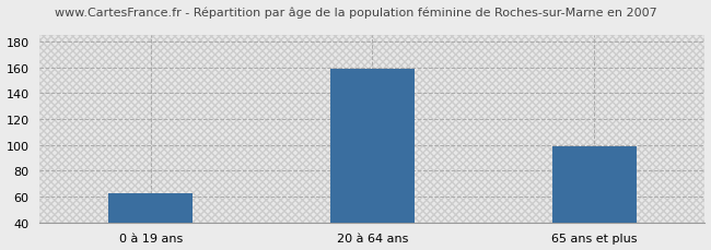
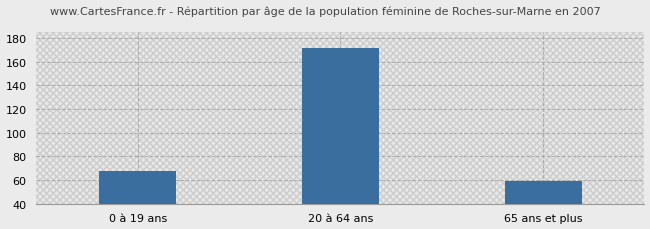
0 à 19 ans: 63 -> 68
20 à 64 ans: 159 -> 172
65 ans et plus: 99 -> 59
